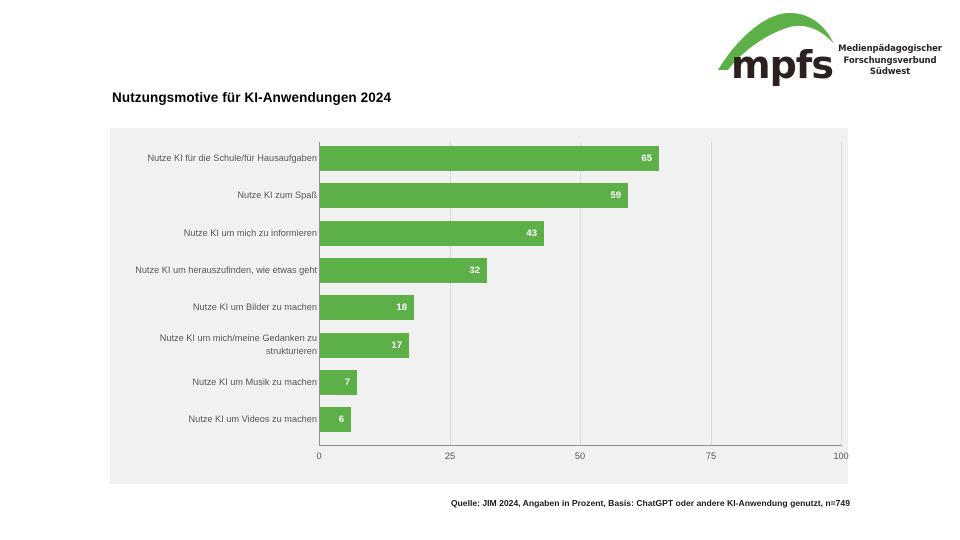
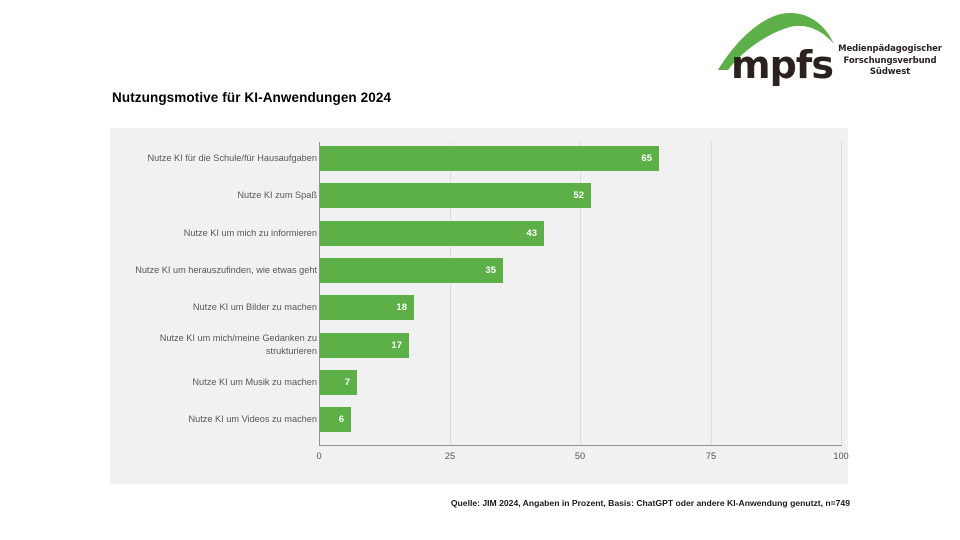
Nutze KI zum Spaß: 59 -> 52
Nutze KI um herauszufinden, wie etwas geht: 32 -> 35
